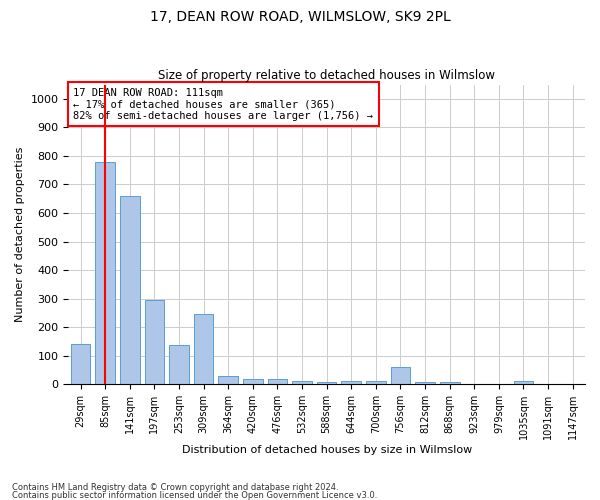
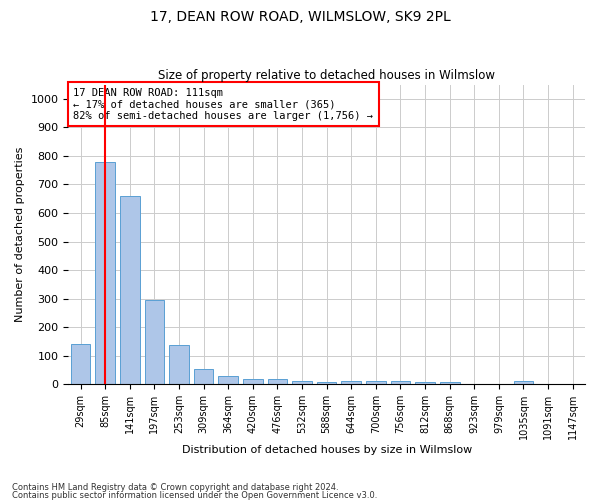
309sqm: 245 -> 55
756sqm: 60 -> 10
